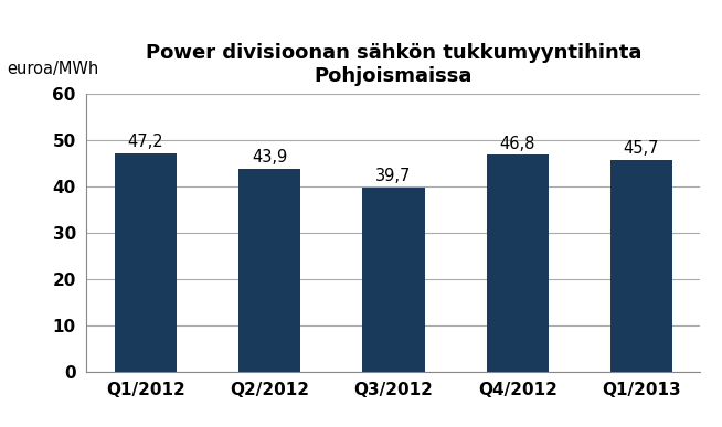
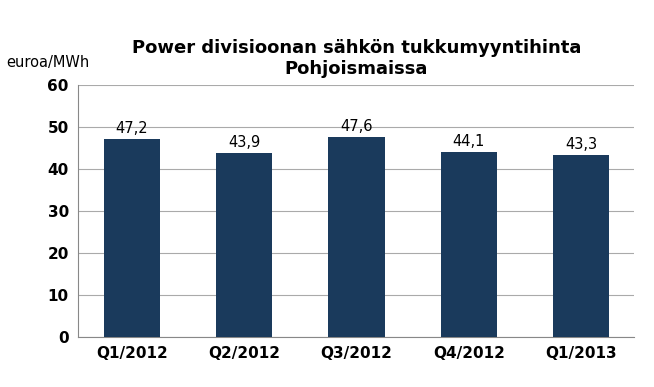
Q3/2012: 39,7 -> 47,6
Q4/2012: 46,8 -> 44,1
Q1/2013: 45,7 -> 43,3
